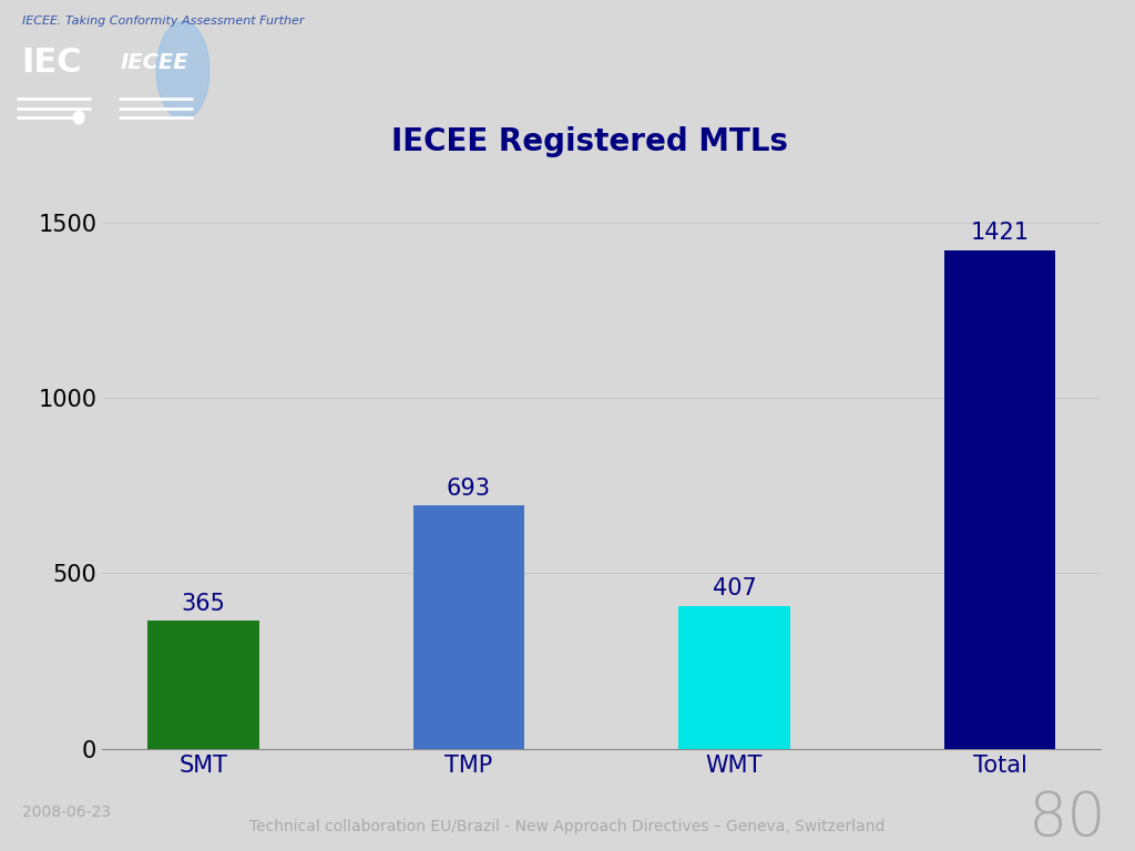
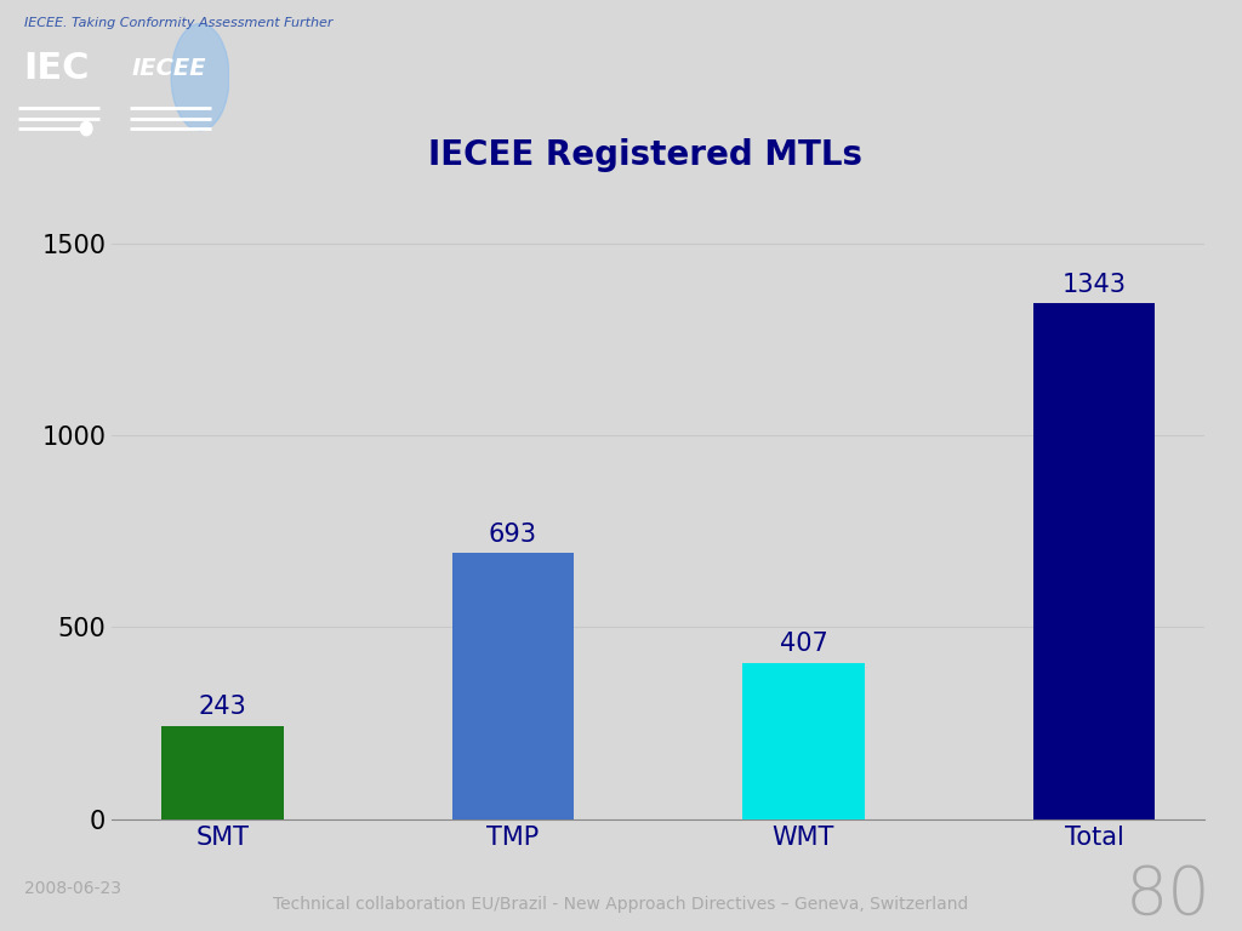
SMT: 365 -> 243
Total: 1421 -> 1343
